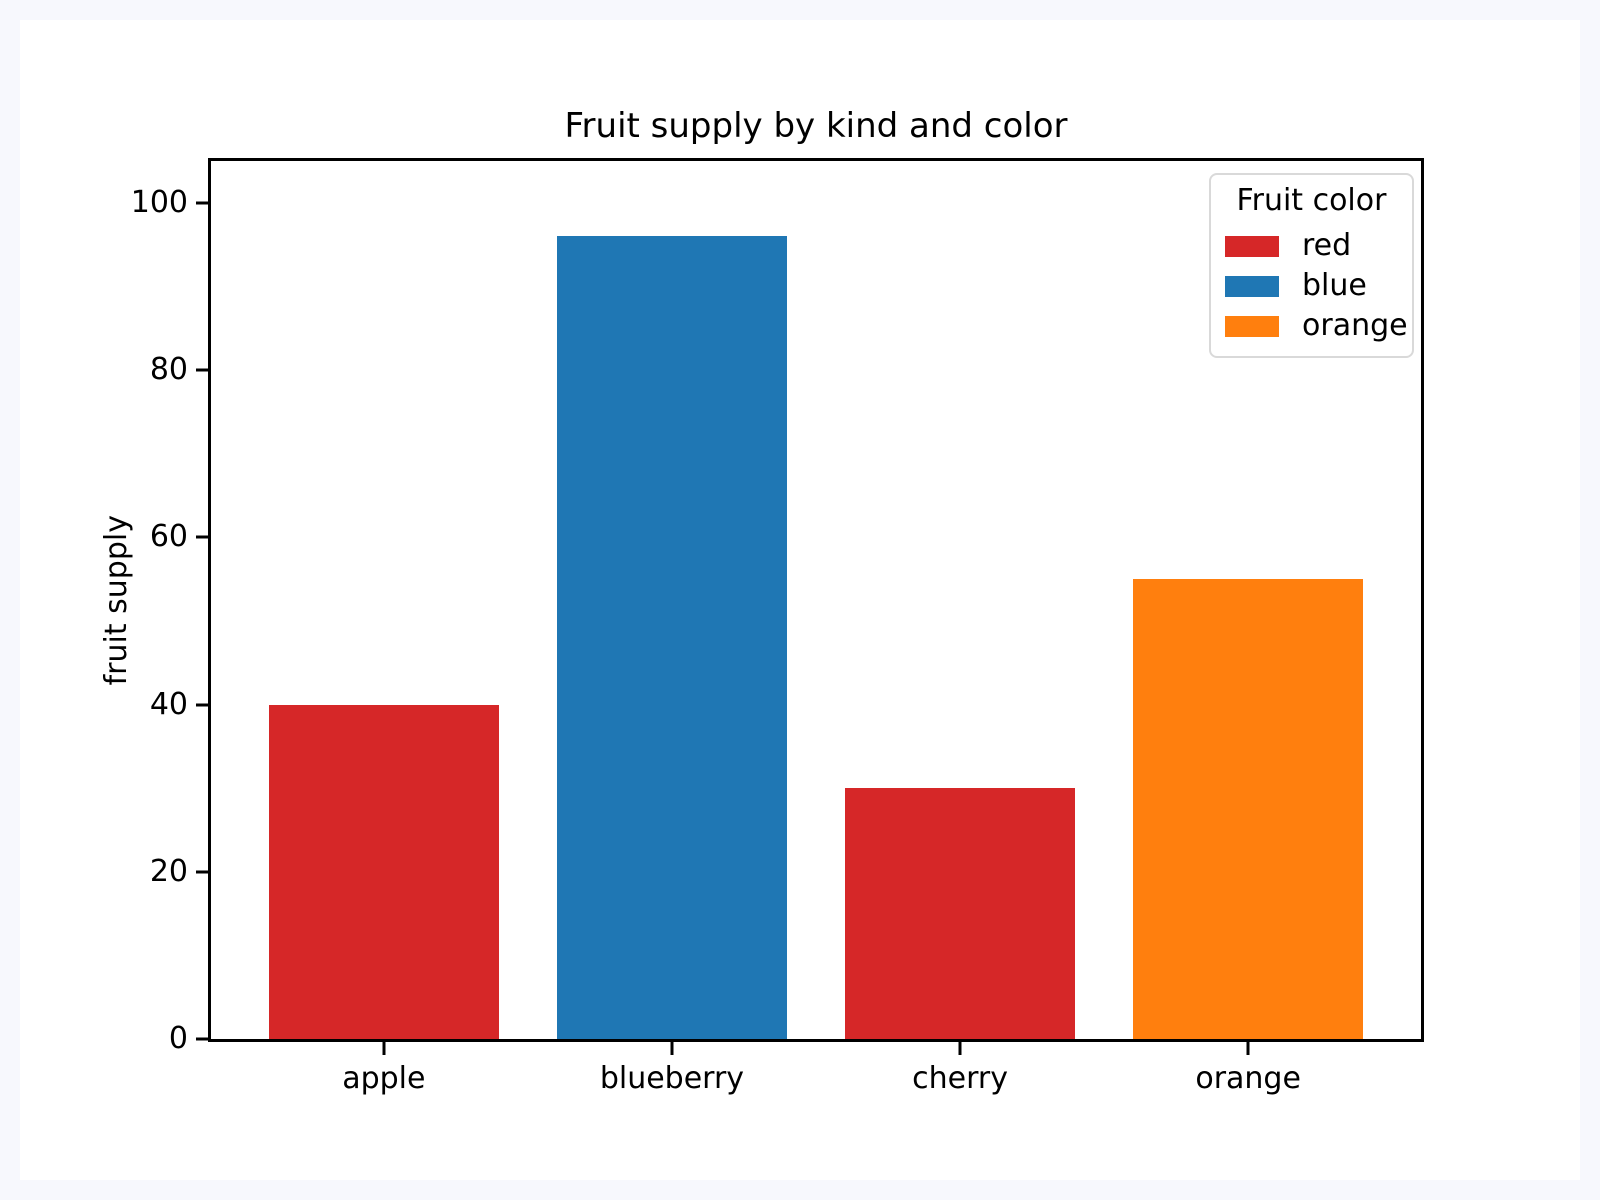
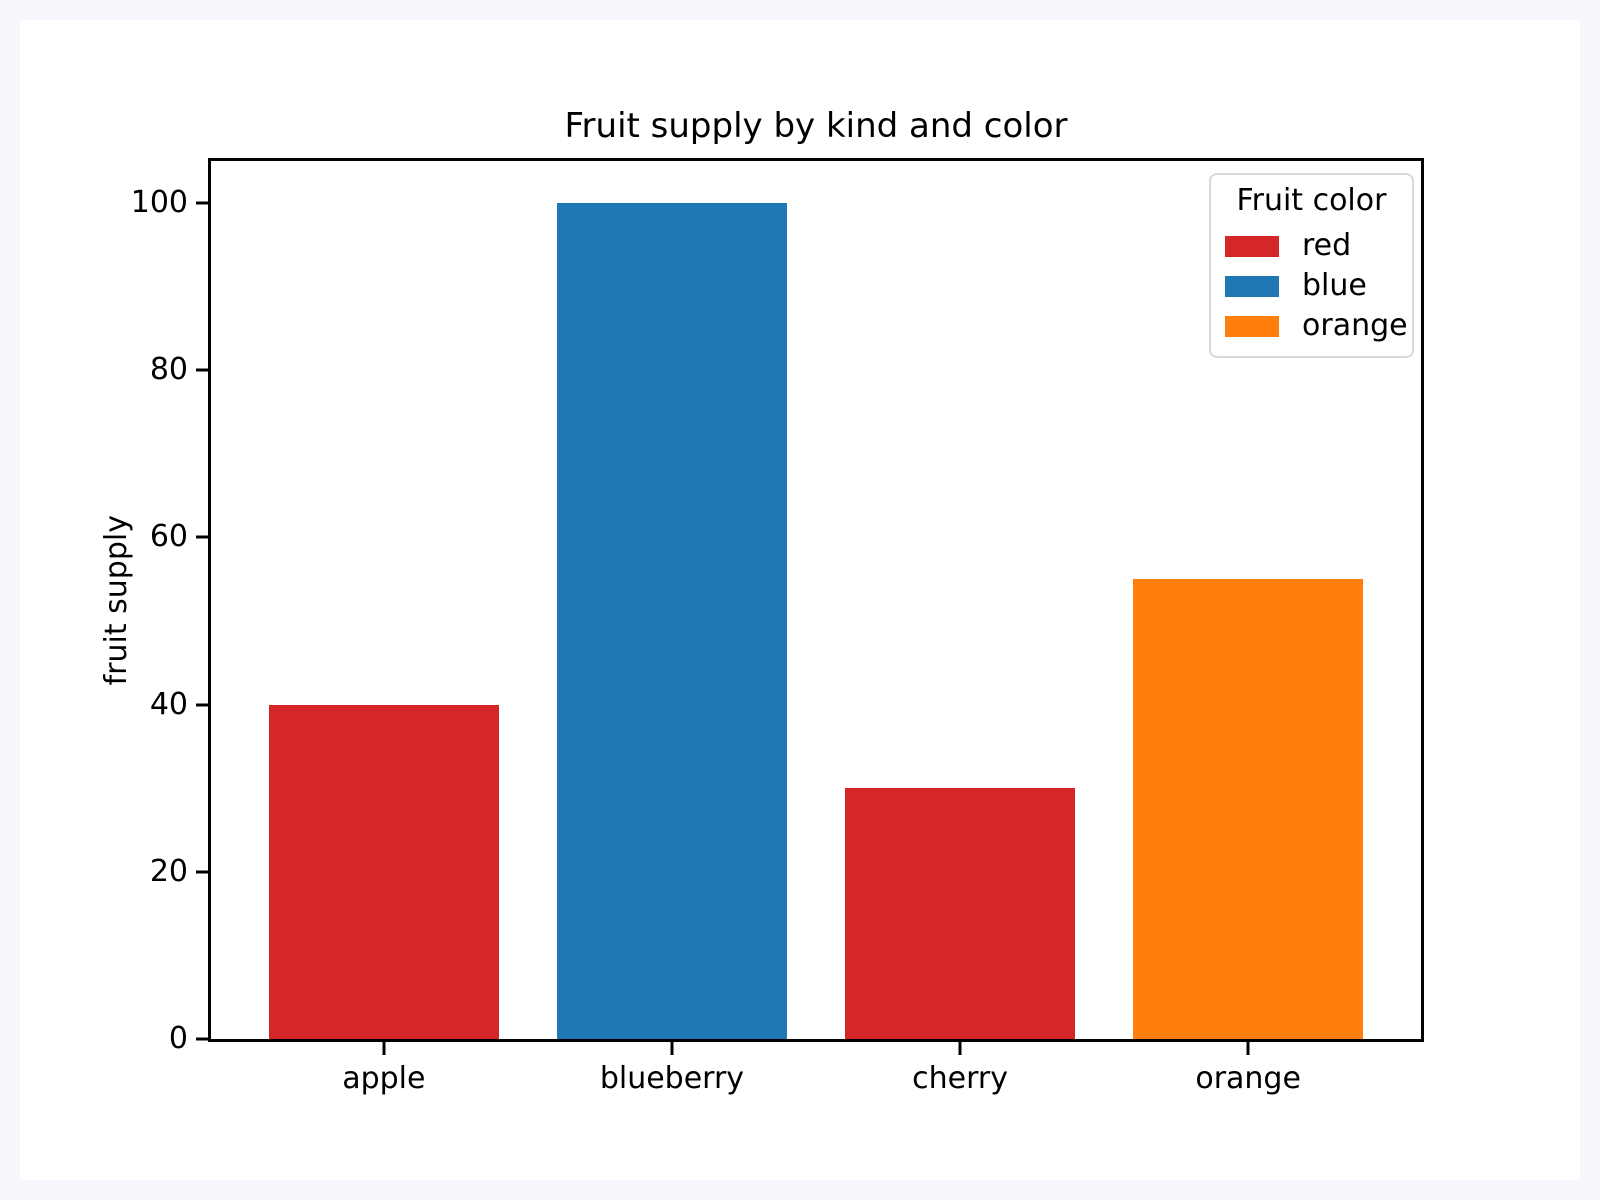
blueberry: 96 -> 100
